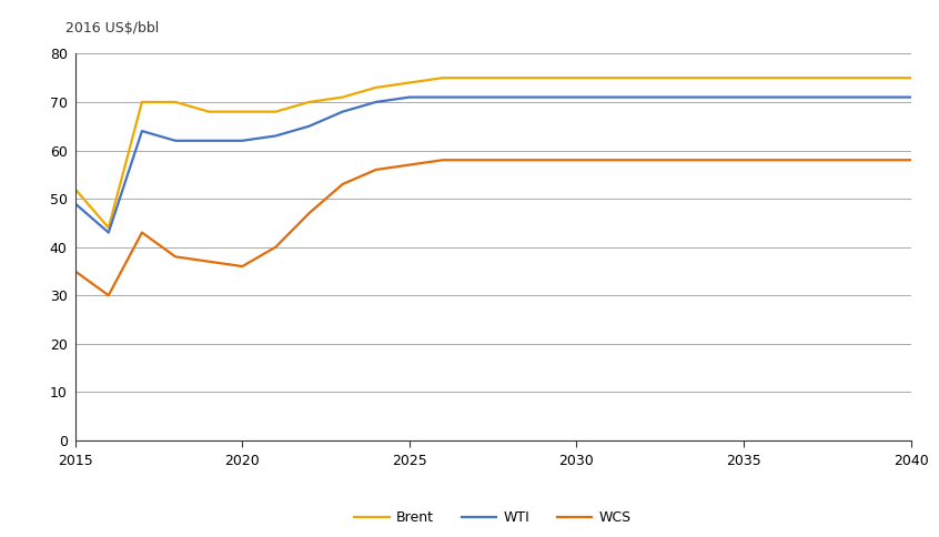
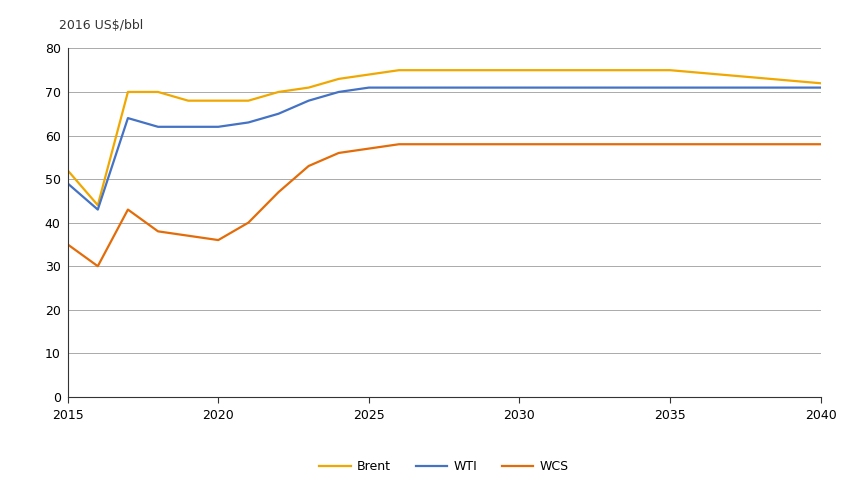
Brent/2040: 75 -> 72
